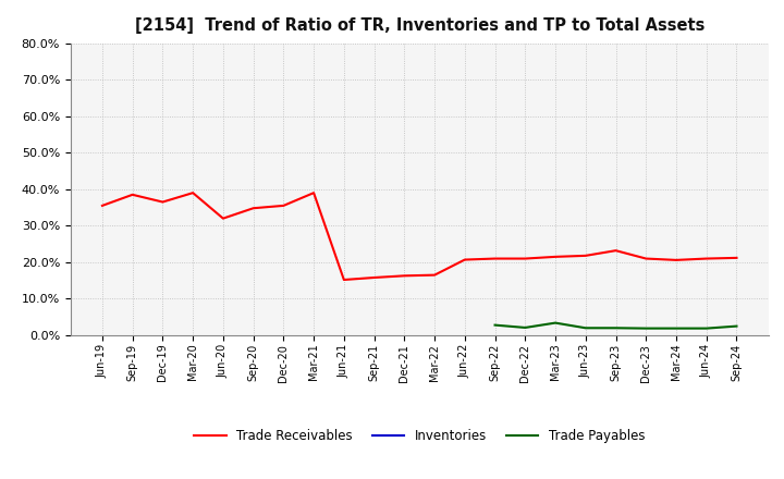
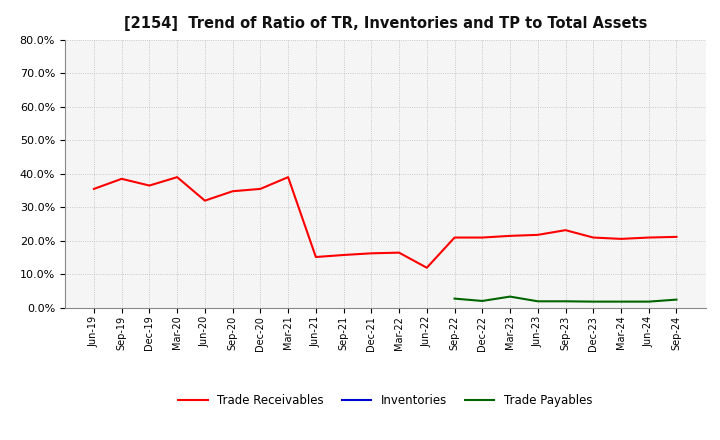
Trade Receivables/Jun-22: 20.7% -> 12.0%
